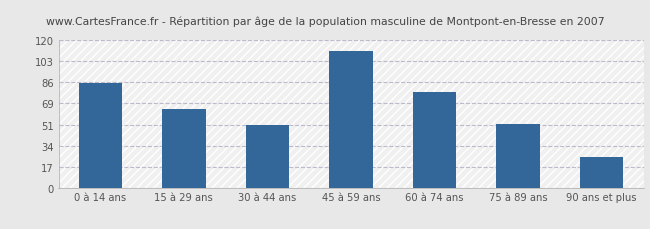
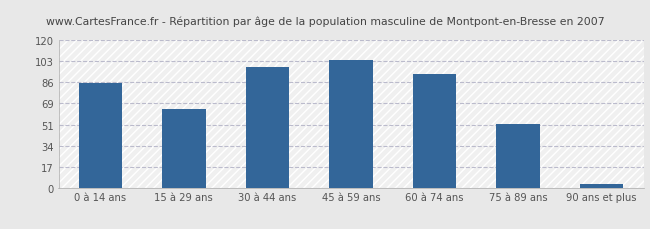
30 à 44 ans: 51 -> 98
45 à 59 ans: 111 -> 104
60 à 74 ans: 78 -> 93
90 ans et plus: 25 -> 3
